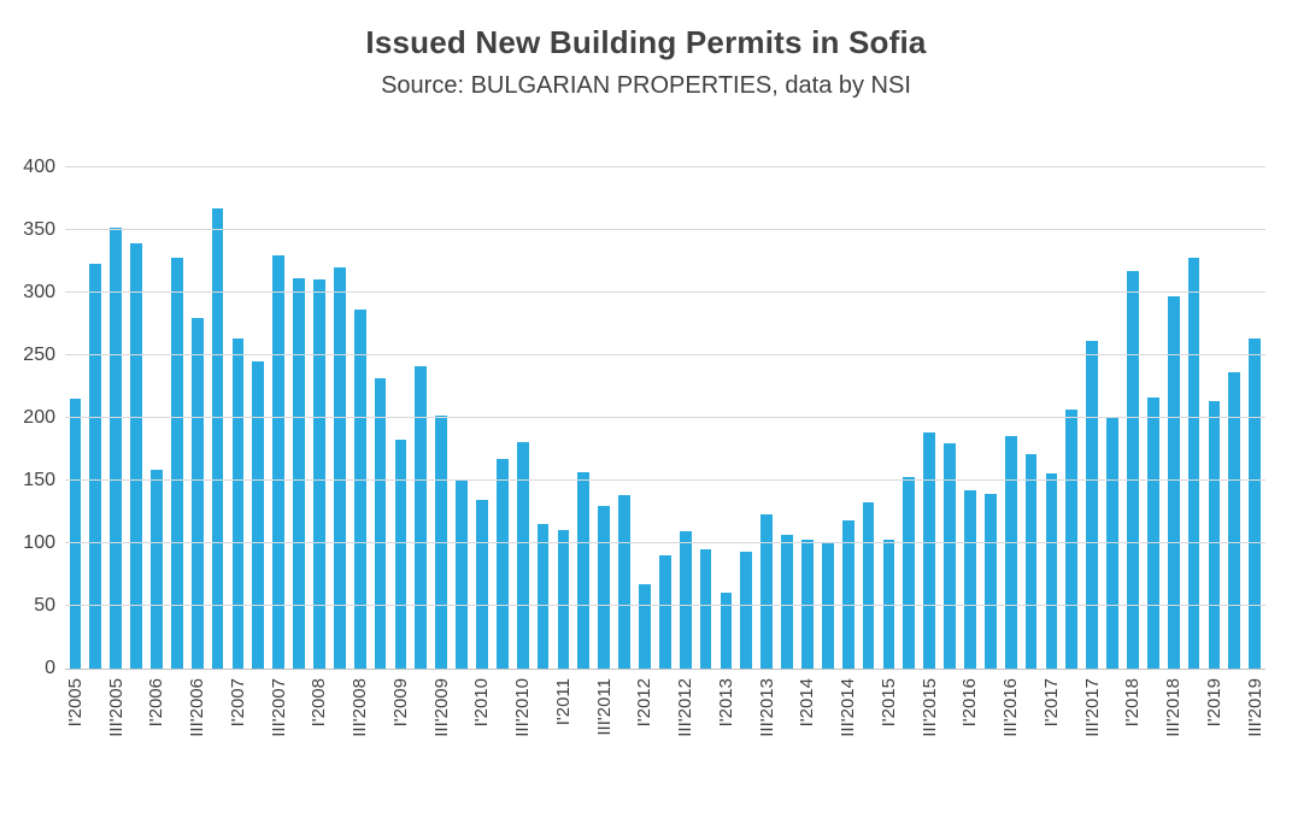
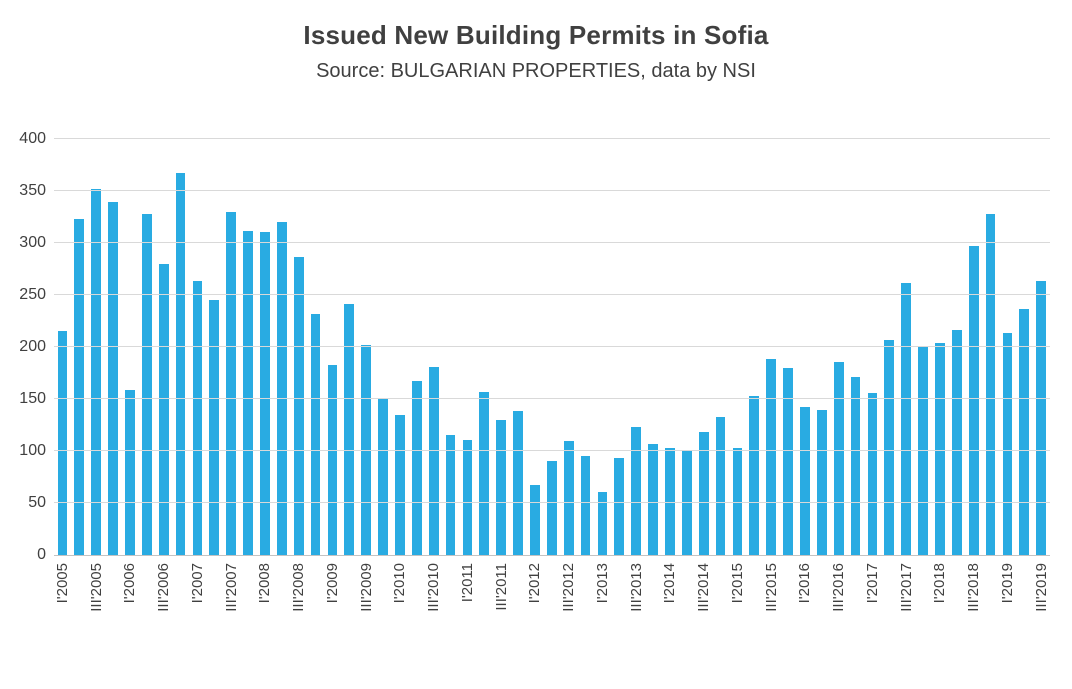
I'2018: 317 -> 204
